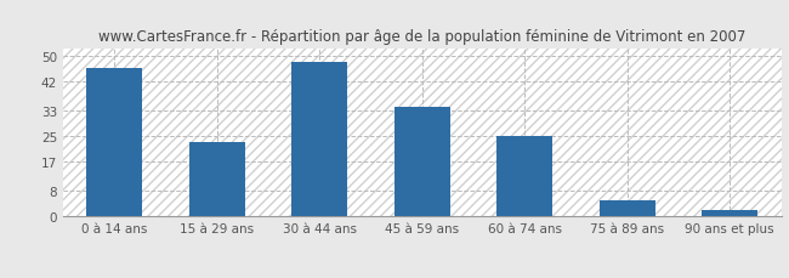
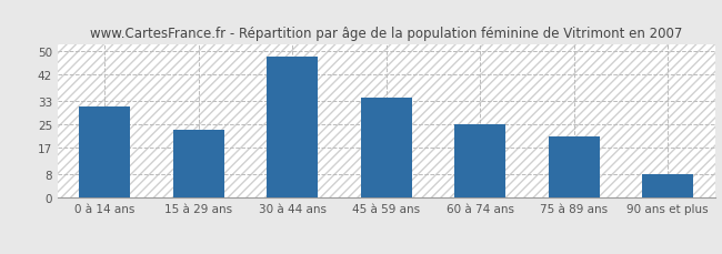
0 à 14 ans: 46 -> 31
75 à 89 ans: 5 -> 21
90 ans et plus: 2 -> 8
